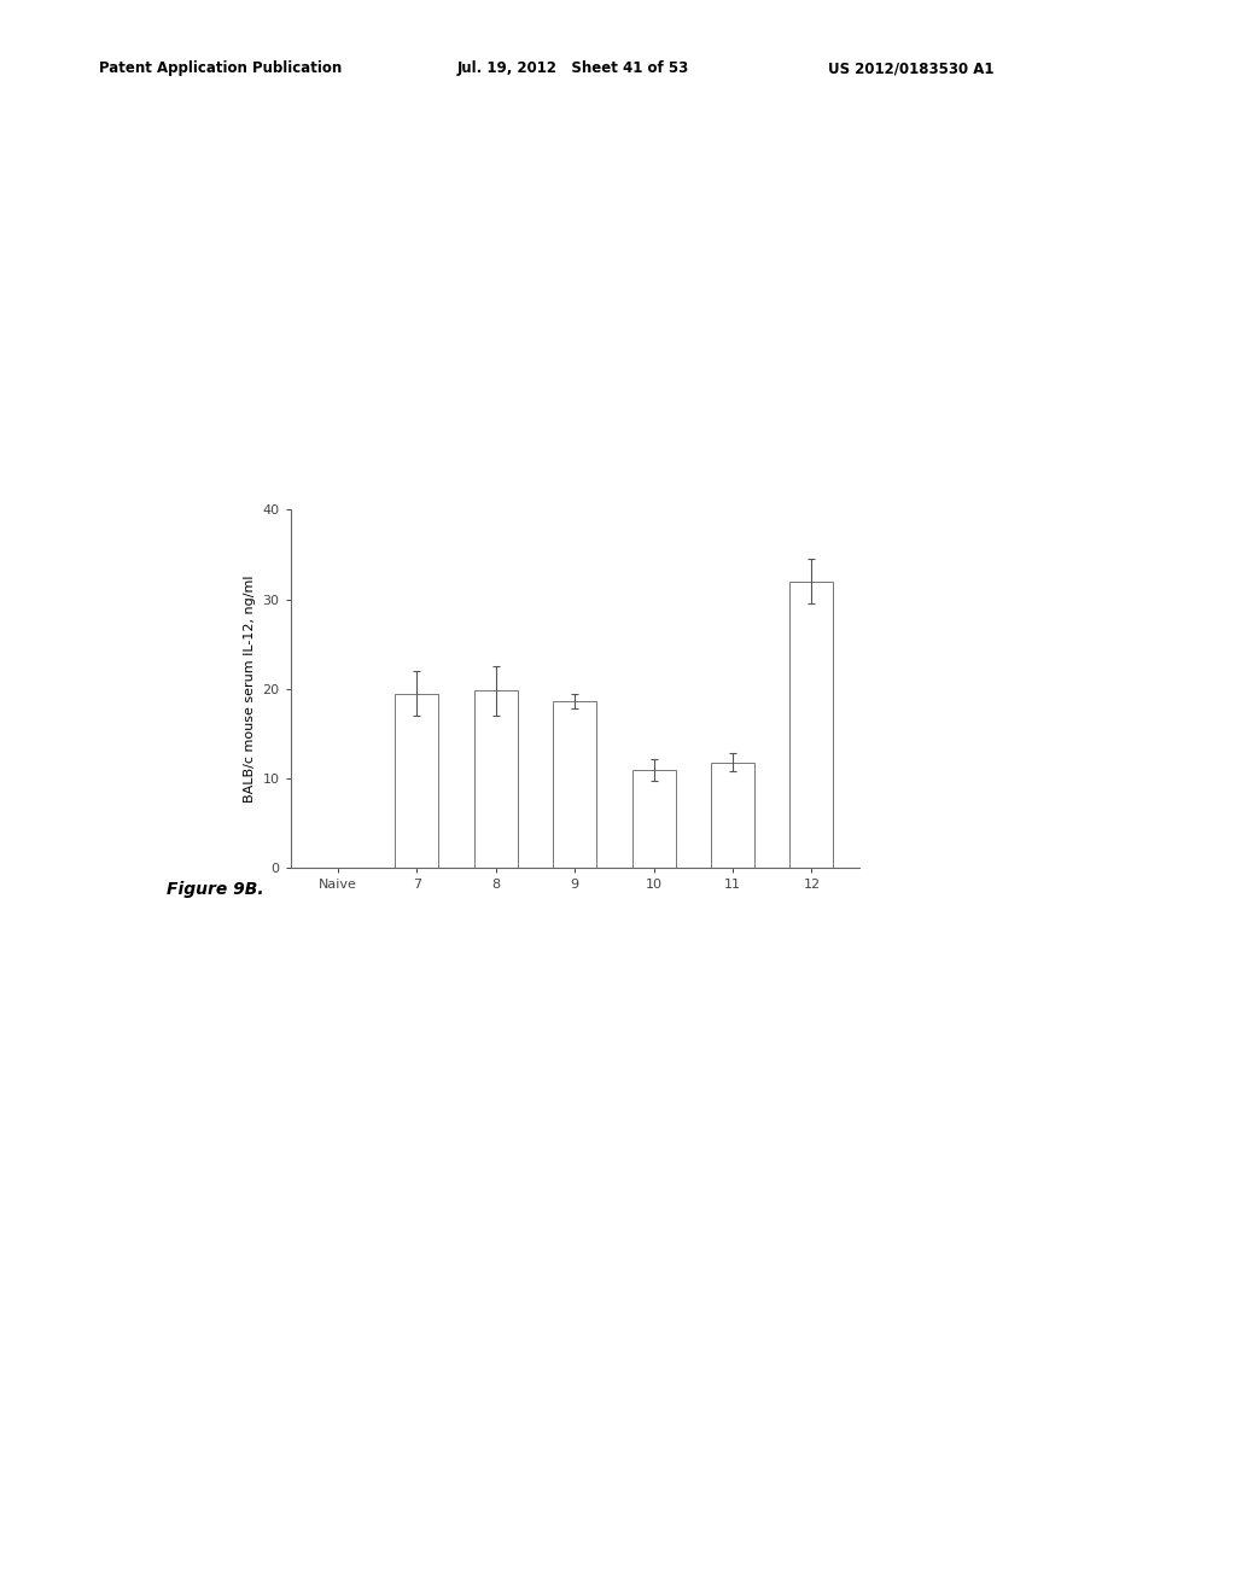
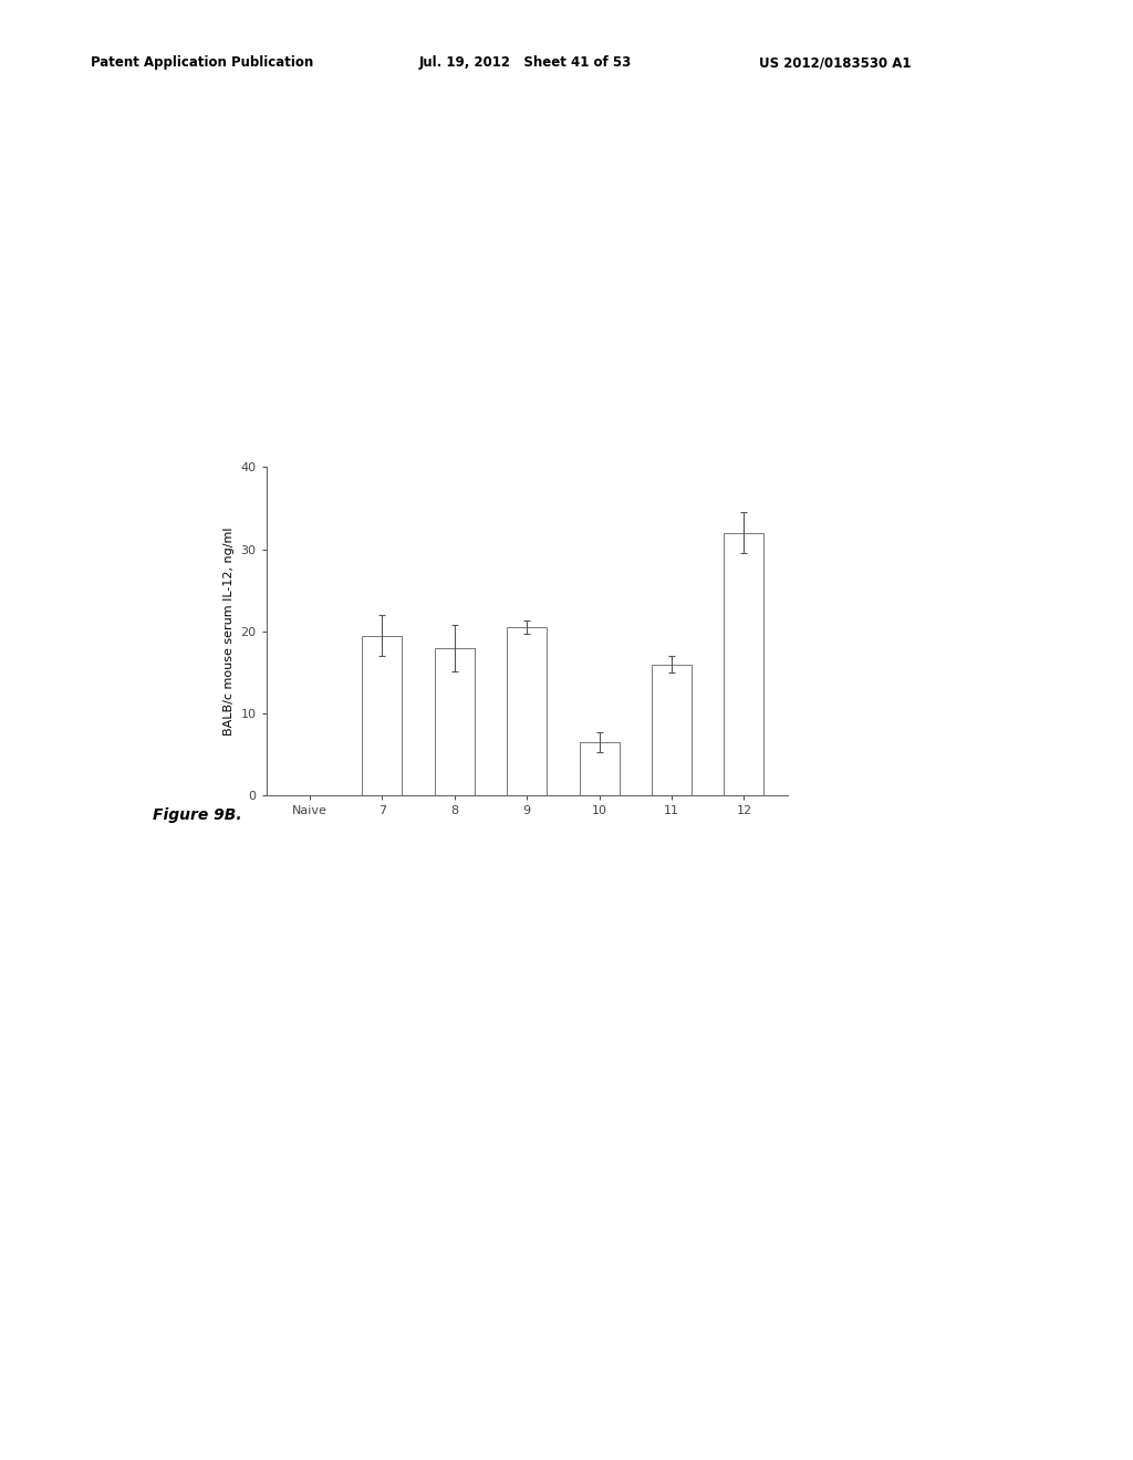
8: 19.8 -> 18.0
9: 18.6 -> 20.5
10: 11.0 -> 6.5
11: 11.8 -> 16.0
